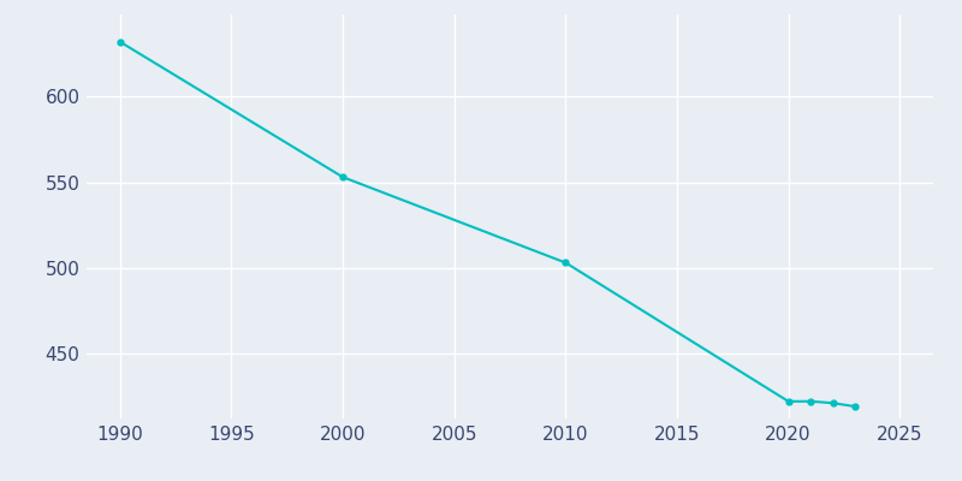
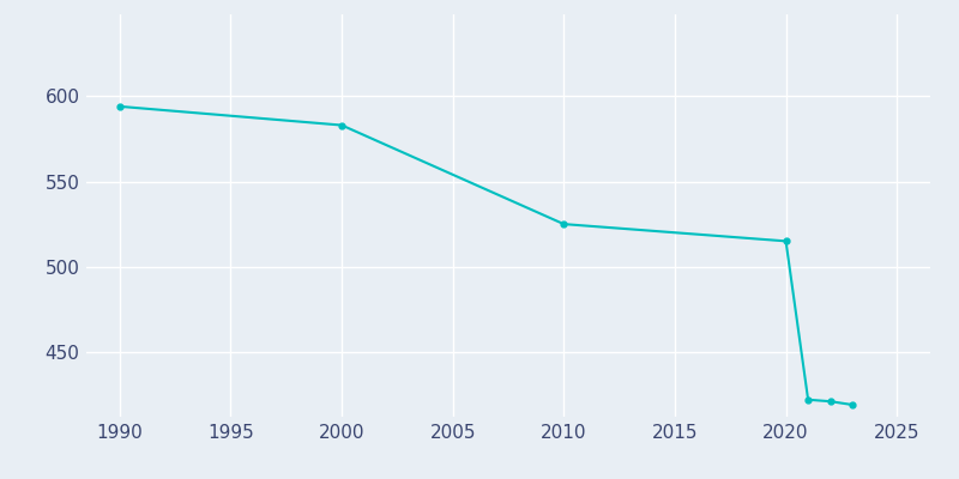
1990: 632 -> 594
2000: 553 -> 583
2010: 503 -> 525
2020: 422 -> 515
